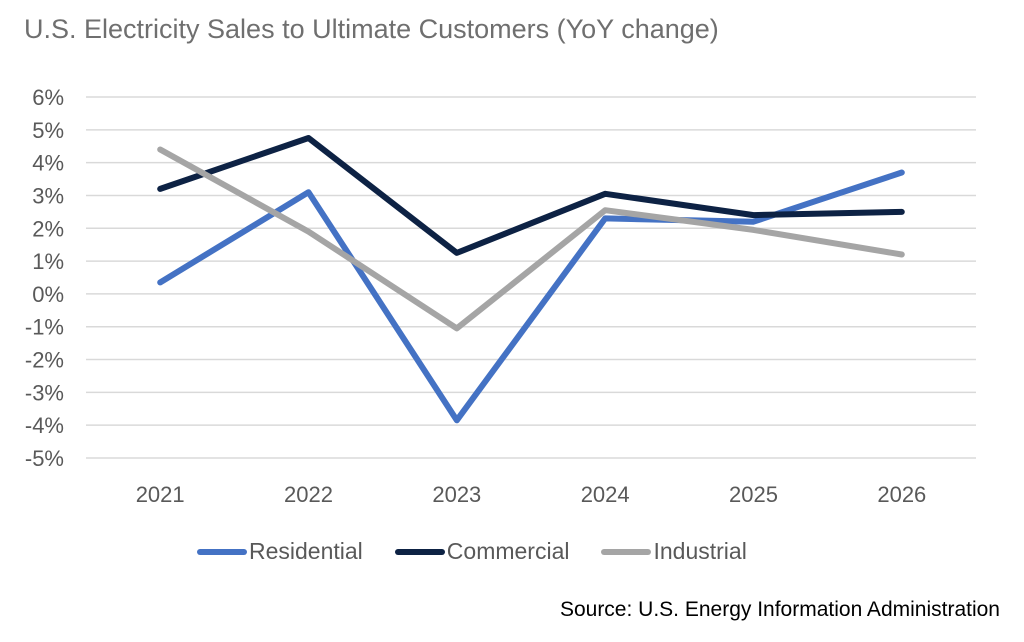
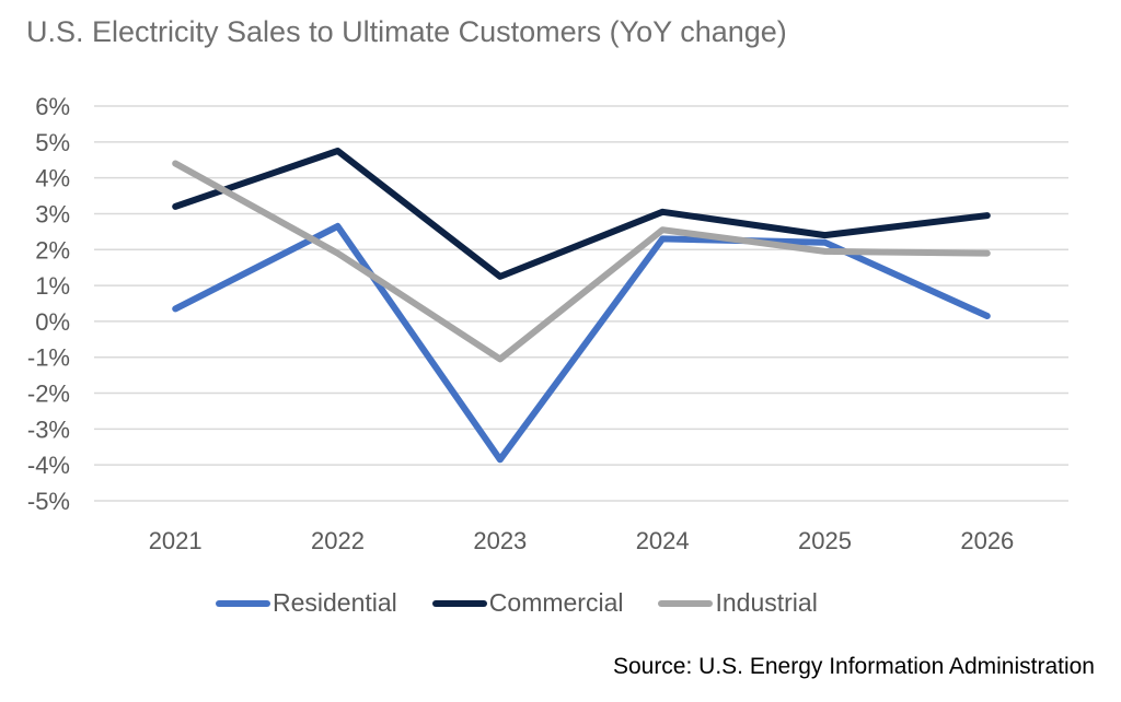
Residential/2022: 3.1% -> 2.6%
Residential/2026: 3.7% -> 0.1%
Commercial/2026: 2.5% -> 3.0%
Industrial/2026: 1.2% -> 1.9%
